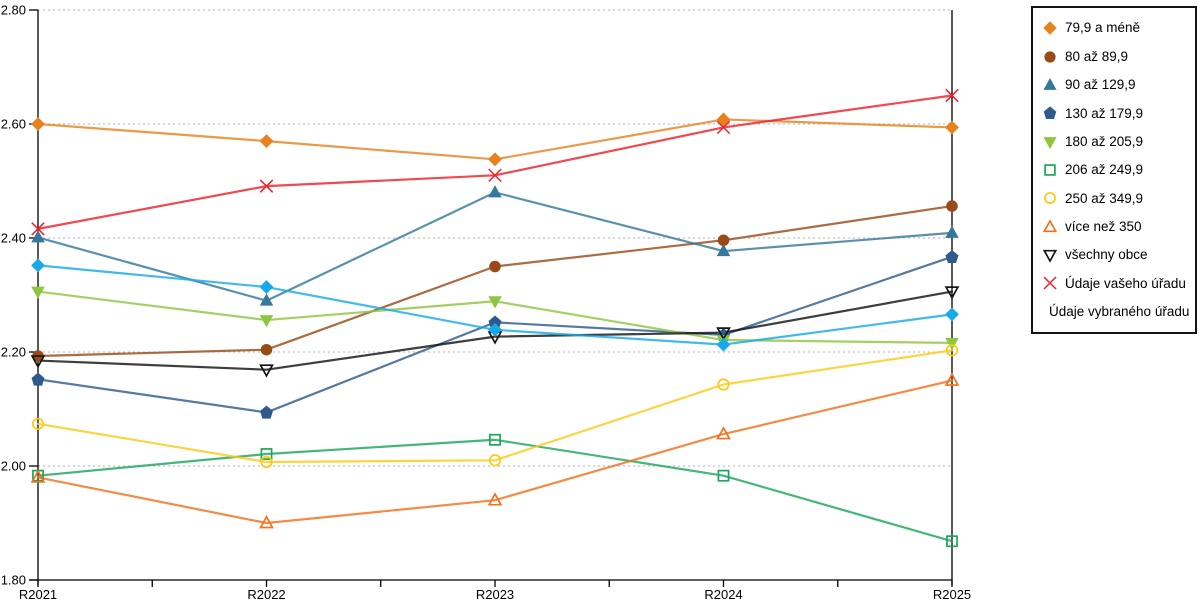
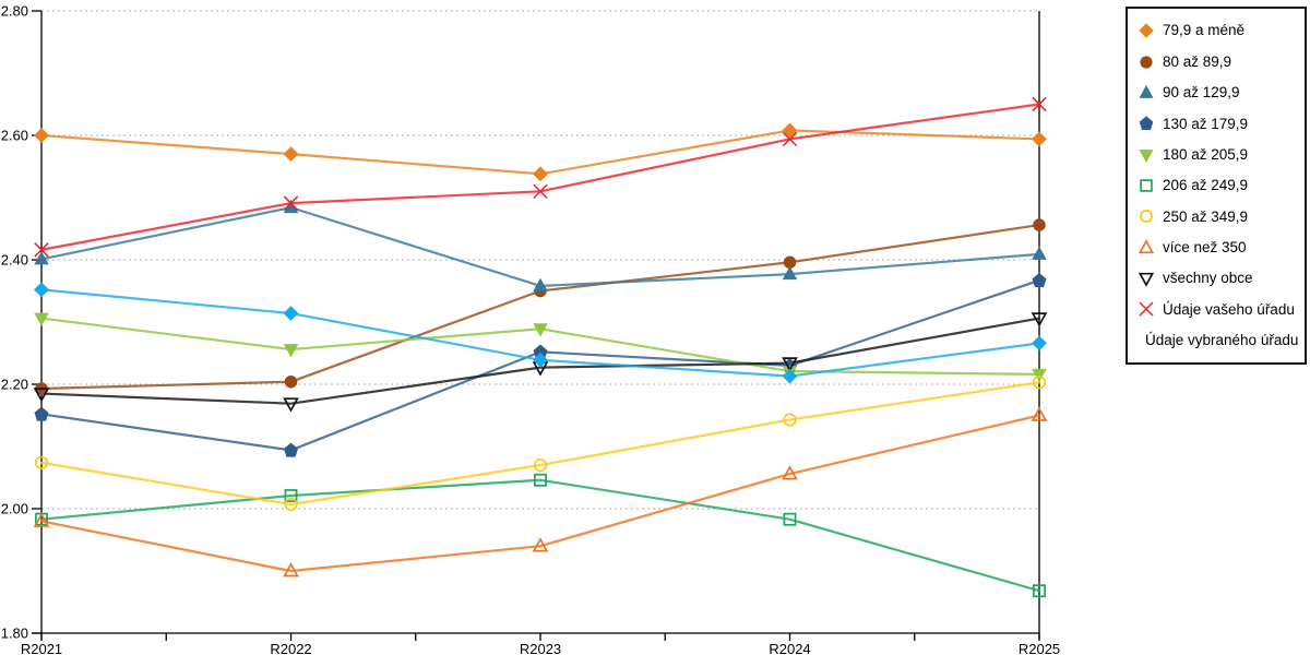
90 až 129,9/R2022: 2.29 -> 2.48
90 až 129,9/R2023: 2.48 -> 2.36
250 až 349,9/R2023: 2.01 -> 2.07
